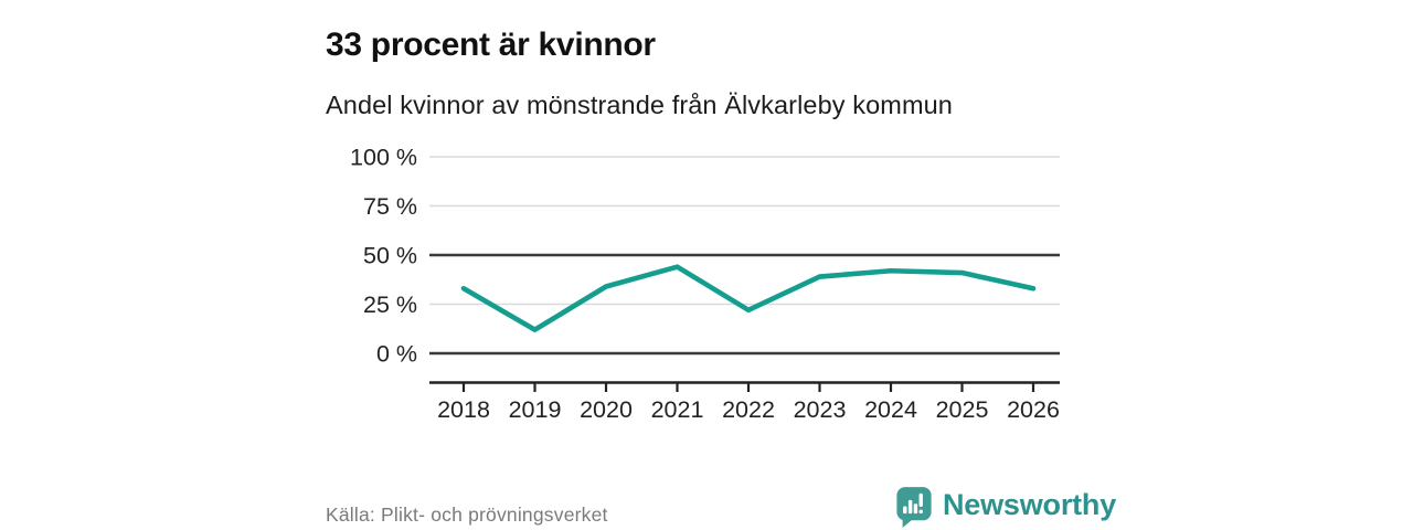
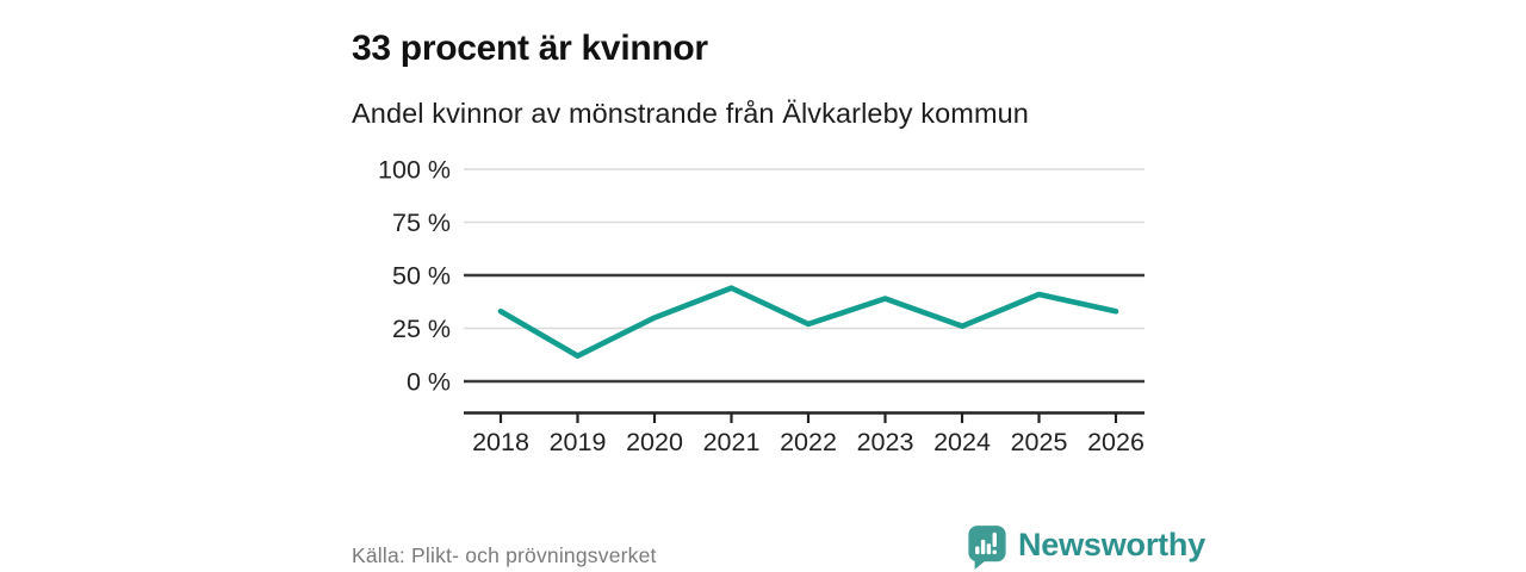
2020: 34% -> 30%
2022: 22% -> 27%
2024: 42% -> 26%
